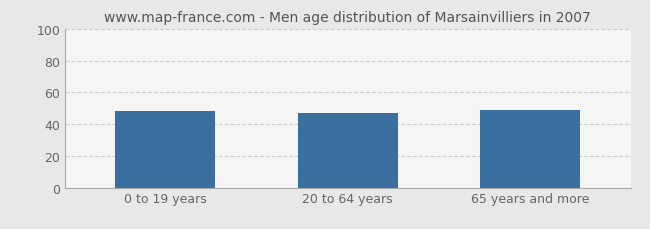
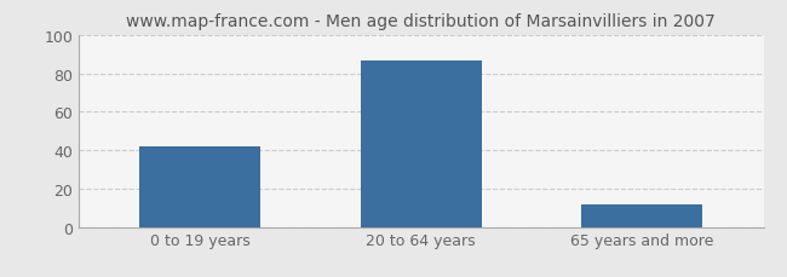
0 to 19 years: 48 -> 42
20 to 64 years: 47 -> 87
65 years and more: 49 -> 12
